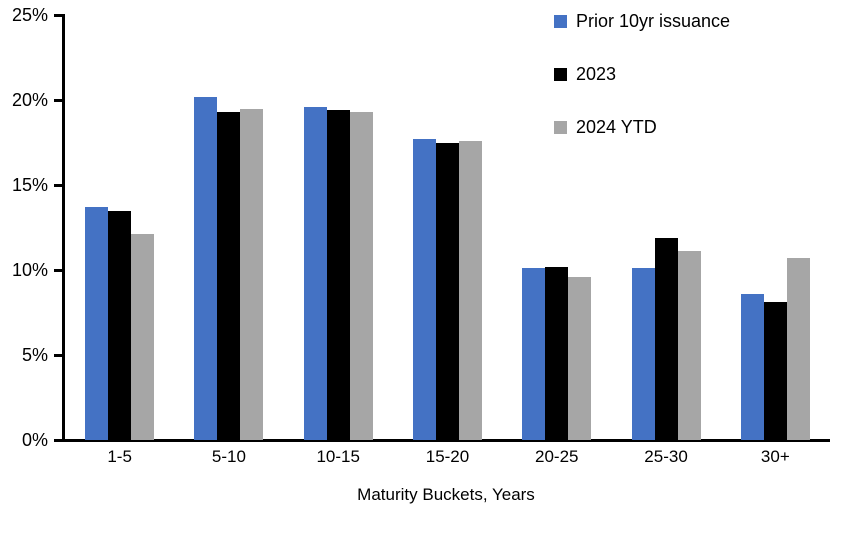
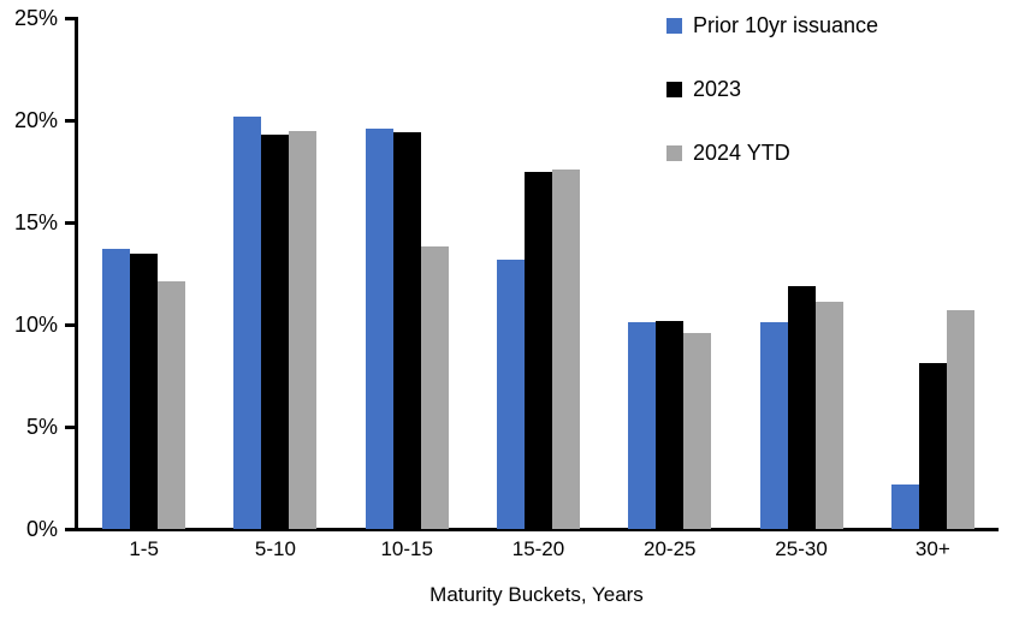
2024 YTD/10-15: 19.3% -> 13.8%
Prior 10yr issuance/15-20: 17.7% -> 13.2%
Prior 10yr issuance/30+: 8.6% -> 2.2%
